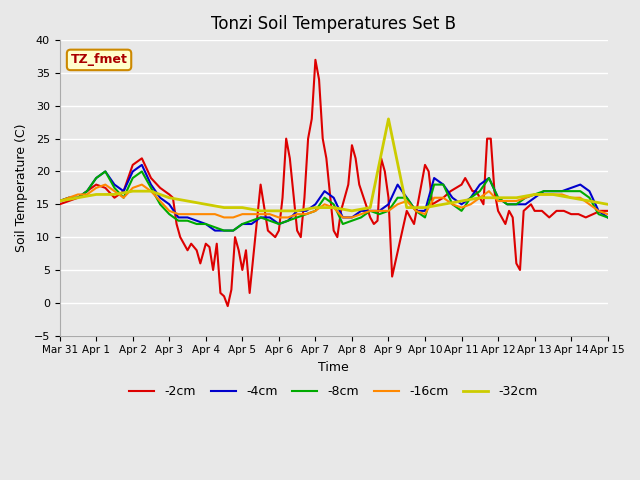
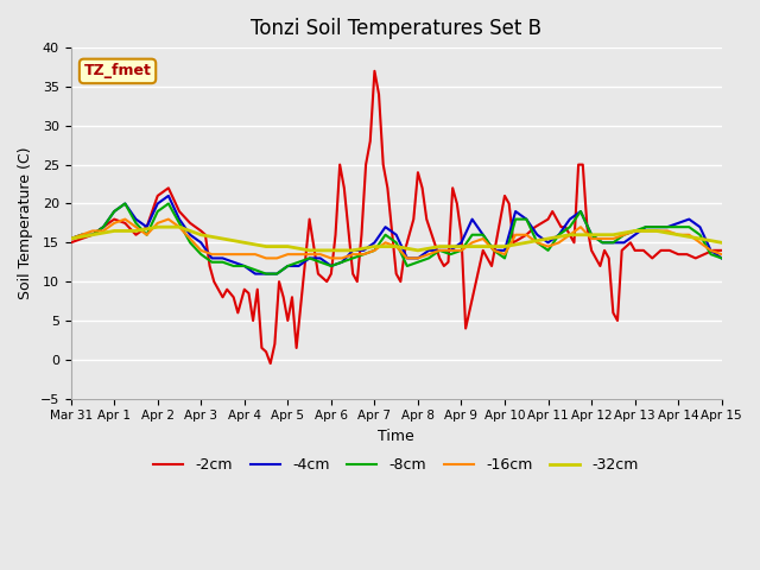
-32cm/Apr 9: 28.0 -> 14.5
